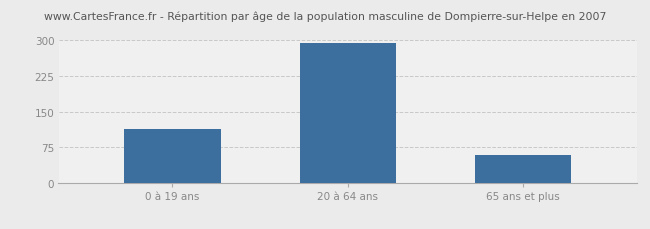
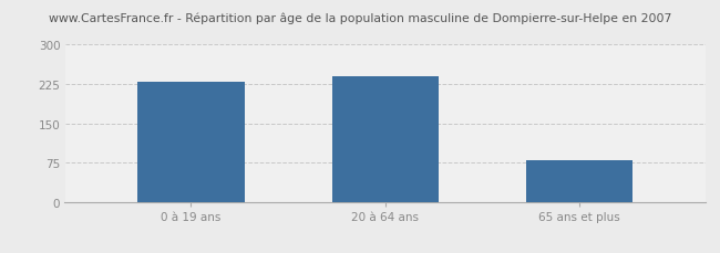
0 à 19 ans: 113 -> 230
20 à 64 ans: 295 -> 240
65 ans et plus: 58 -> 80
